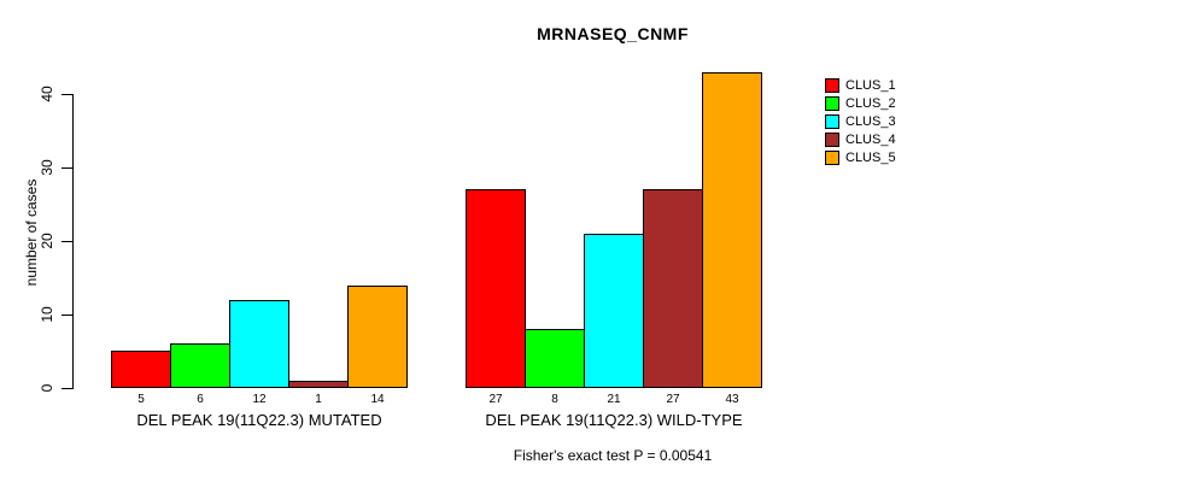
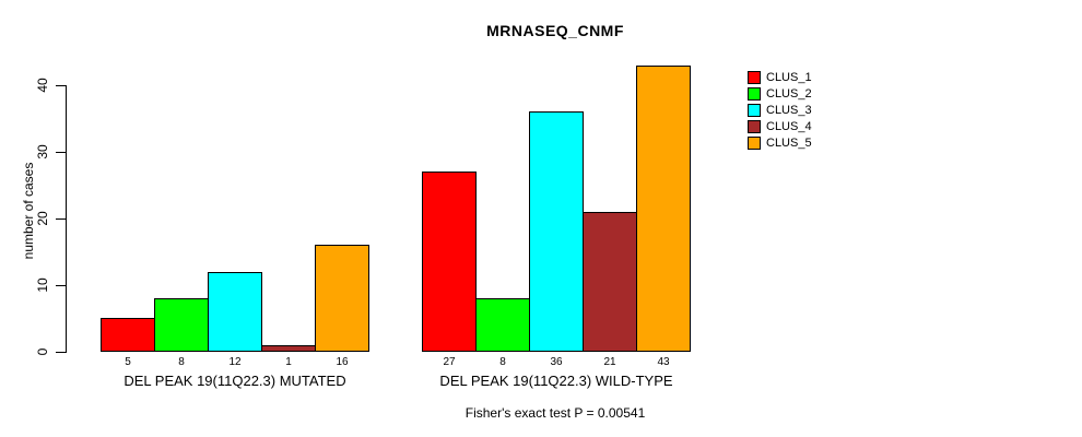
CLUS_2/DEL PEAK 19(11Q22.3) MUTATED: 6 -> 8
CLUS_5/DEL PEAK 19(11Q22.3) MUTATED: 14 -> 16
CLUS_3/DEL PEAK 19(11Q22.3) WILD-TYPE: 21 -> 36
CLUS_4/DEL PEAK 19(11Q22.3) WILD-TYPE: 27 -> 21
